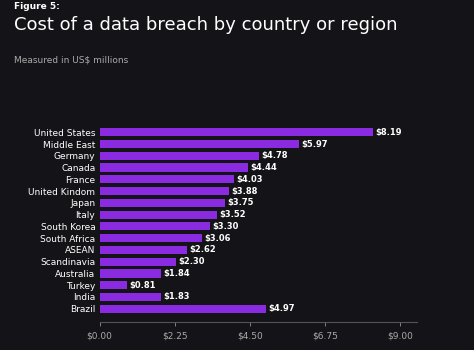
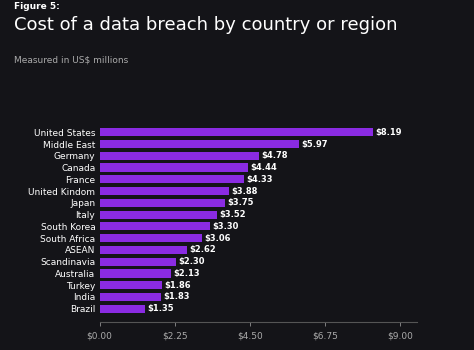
France: $4.03 -> $4.33
Australia: $1.84 -> $2.13
Turkey: $0.81 -> $1.86
Brazil: $4.97 -> $1.35
